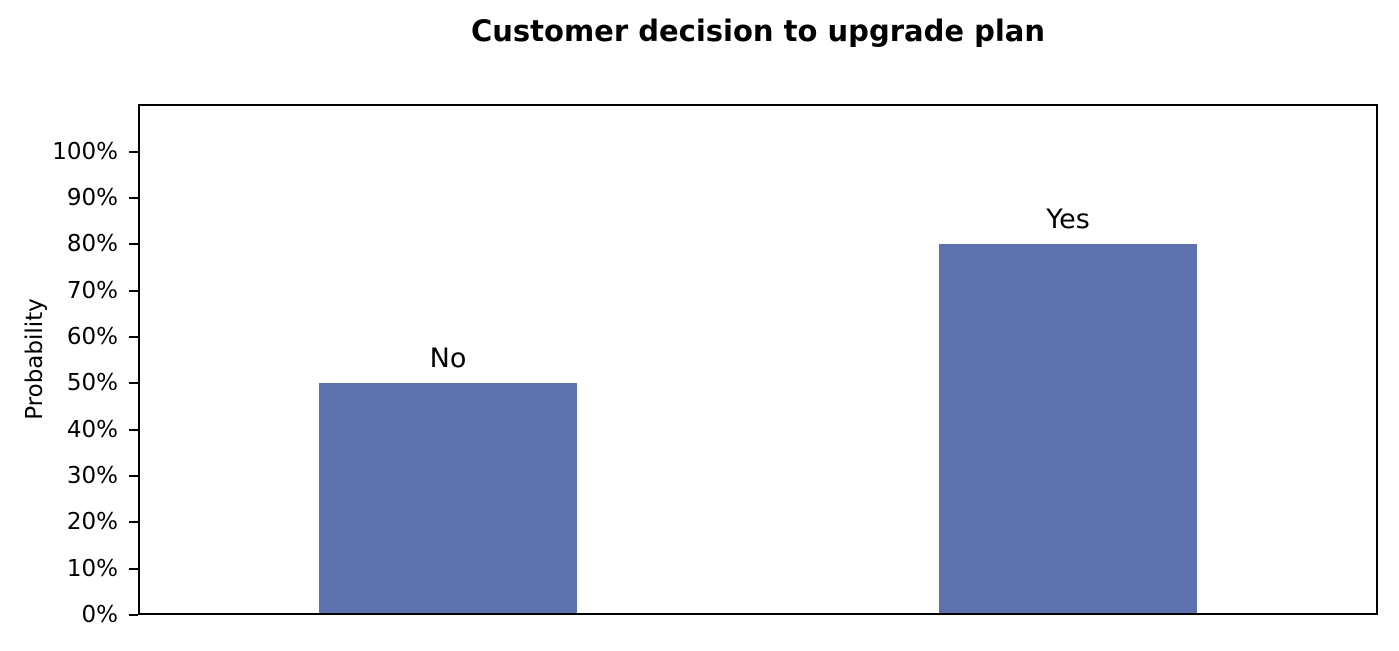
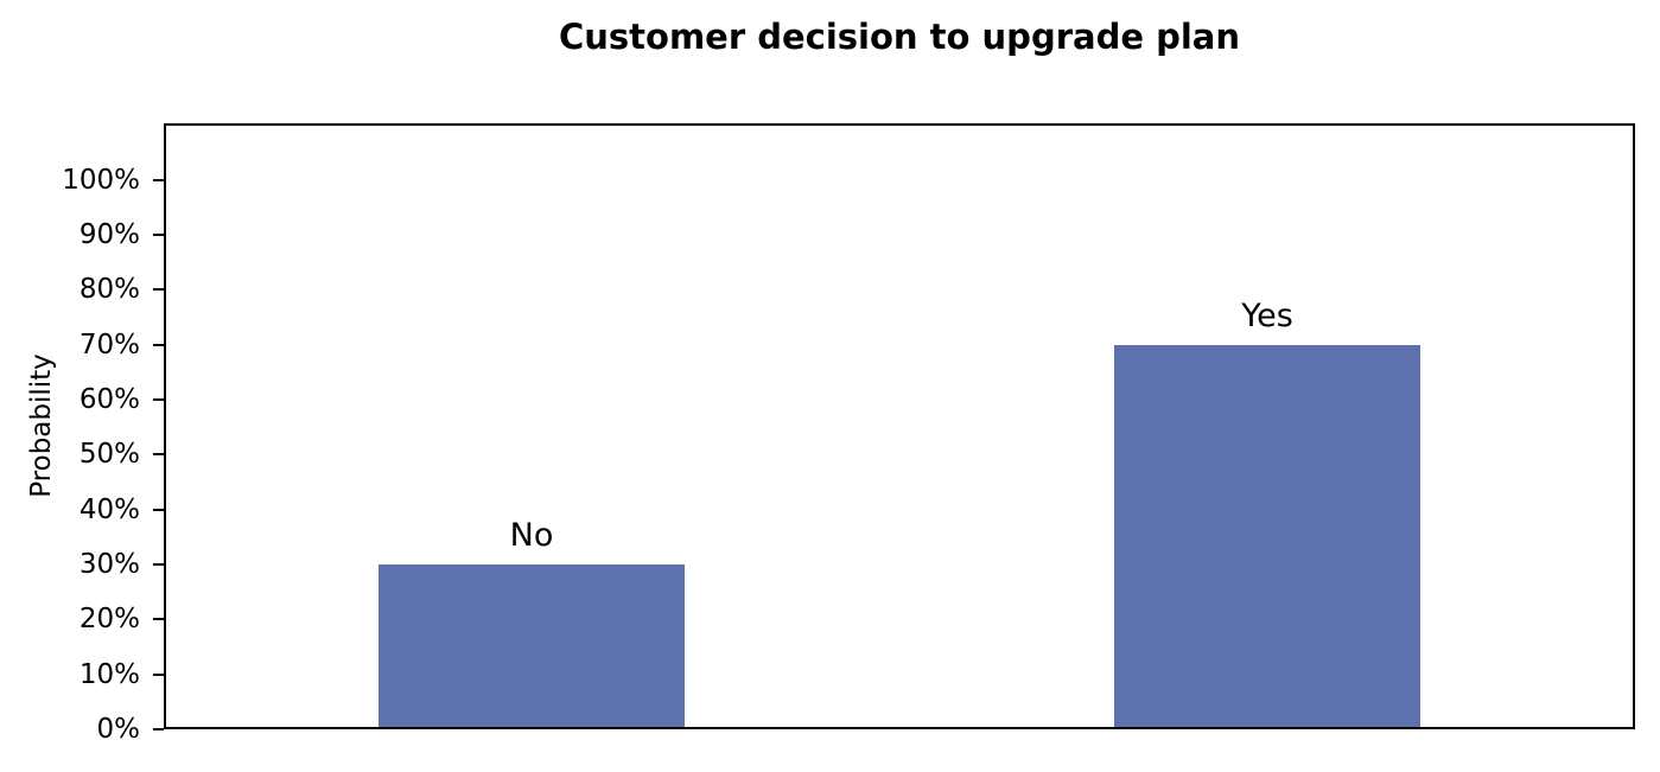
No: 50% -> 30%
Yes: 80% -> 70%
